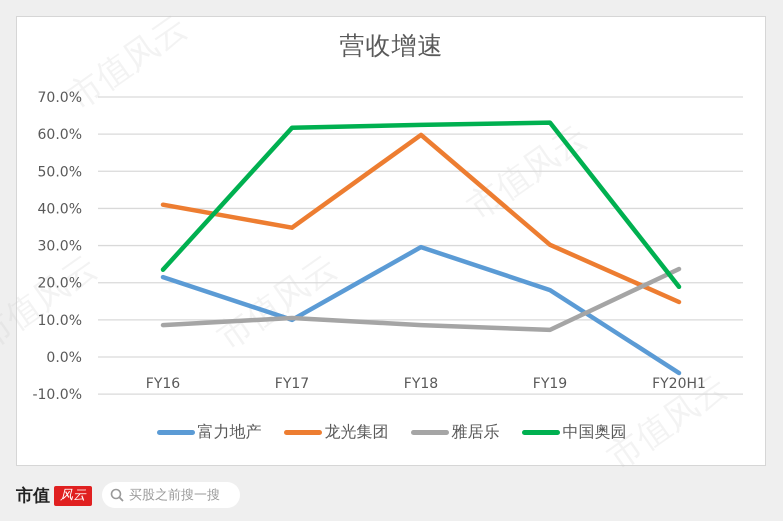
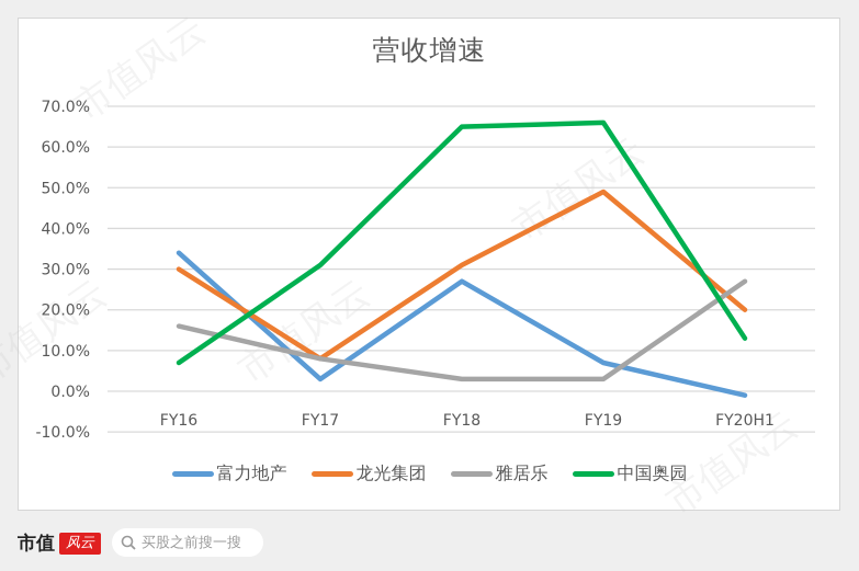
富力地产/FY16: 22% -> 34%
龙光集团/FY16: 41% -> 30%
雅居乐/FY16: 9% -> 16%
中国奥园/FY16: 24% -> 7%
富力地产/FY17: 10% -> 3%
龙光集团/FY17: 35% -> 8%
雅居乐/FY17: 10% -> 8%
中国奥园/FY17: 62% -> 31%
富力地产/FY18: 30% -> 27%
龙光集团/FY18: 60% -> 31%
雅居乐/FY18: 9% -> 3%
中国奥园/FY18: 62% -> 65%
富力地产/FY19: 18% -> 7%
龙光集团/FY19: 30% -> 49%
雅居乐/FY19: 7% -> 3%
中国奥园/FY19: 63% -> 66%
富力地产/FY20H1: -4% -> -1%
龙光集团/FY20H1: 15% -> 20%
雅居乐/FY20H1: 24% -> 27%
中国奥园/FY20H1: 19% -> 13%
